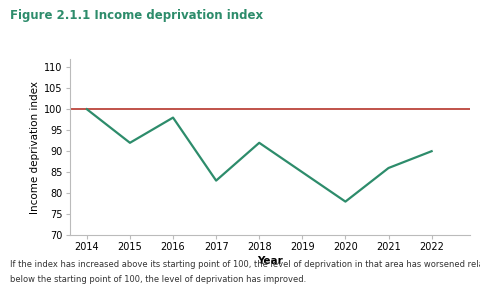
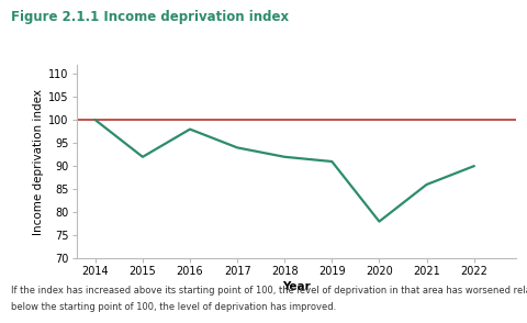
2017: 83 -> 94
2019: 85 -> 91
